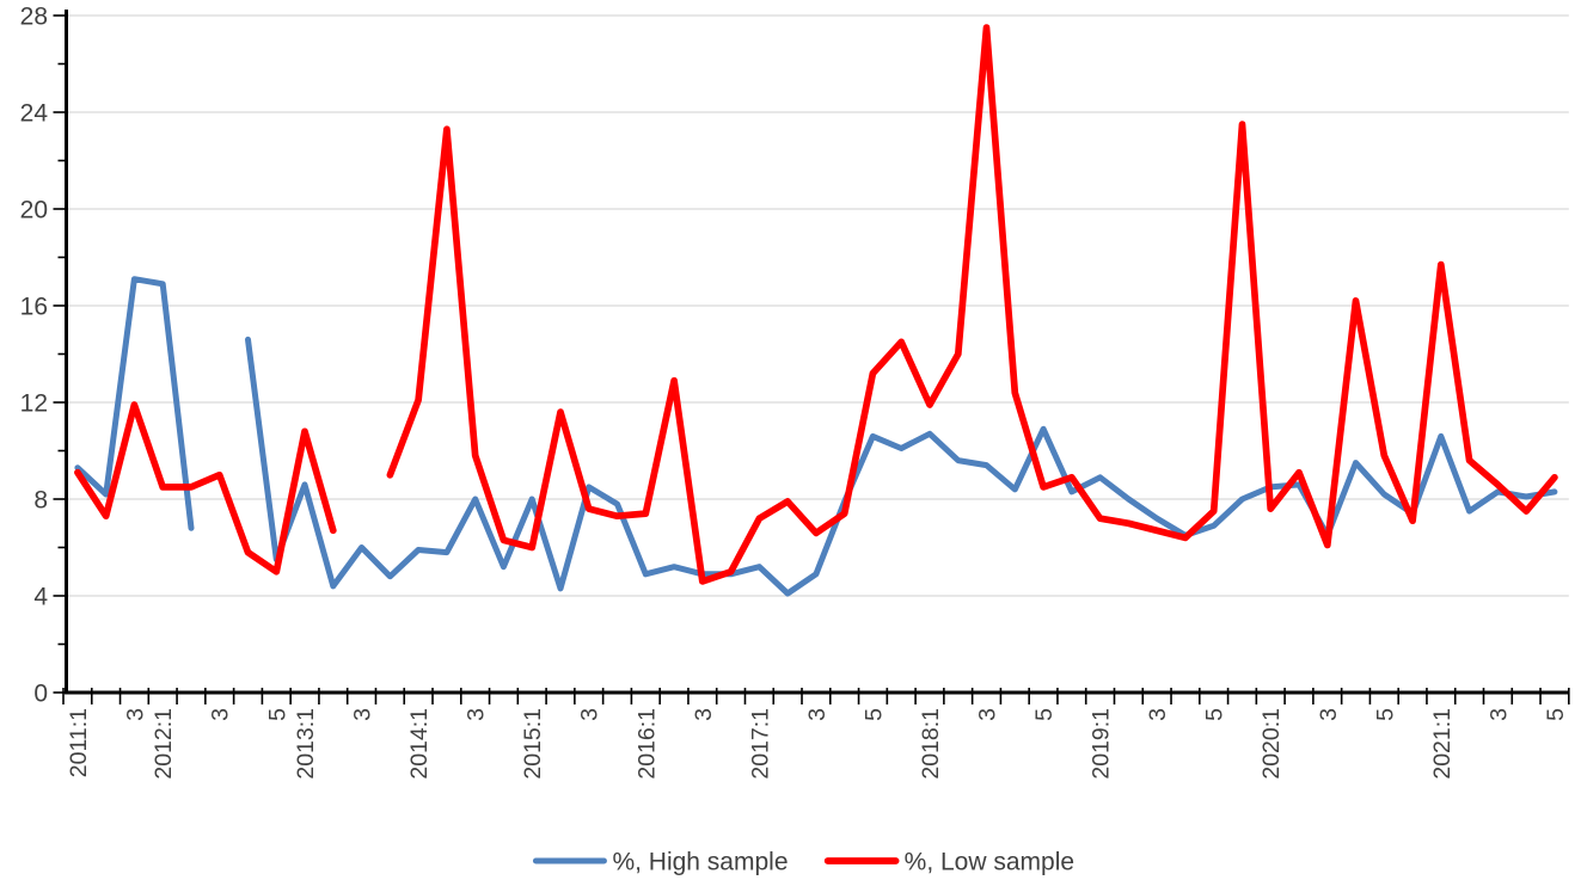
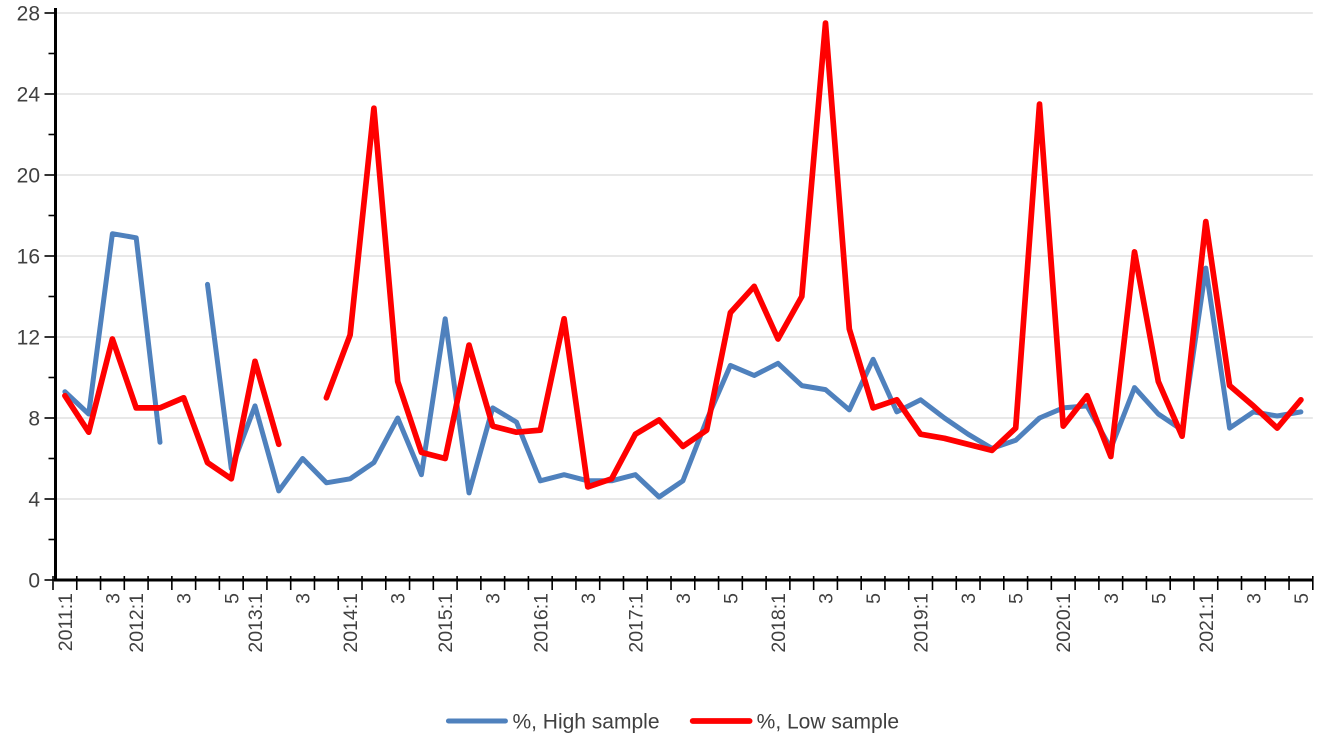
%, High sample/2014:1: 5.9 -> 5.0
%, High sample/2015:1: 8.0 -> 12.9
%, High sample/2021:1: 10.6 -> 15.4
